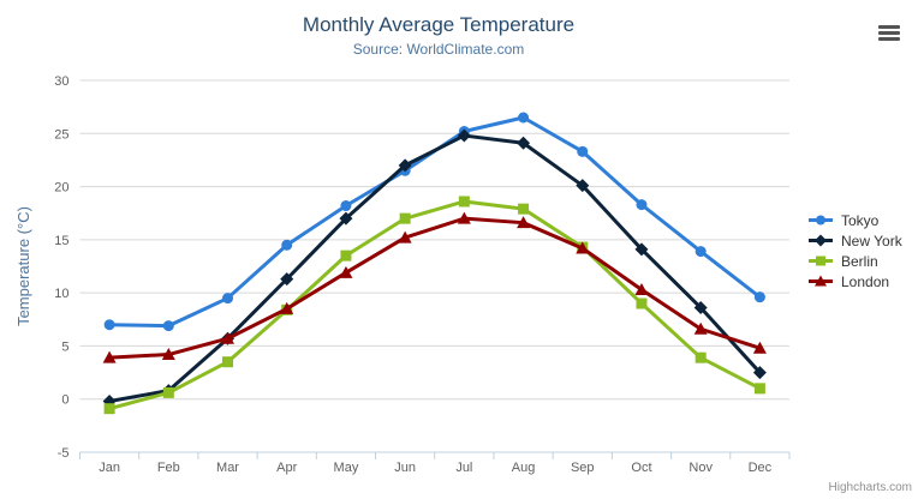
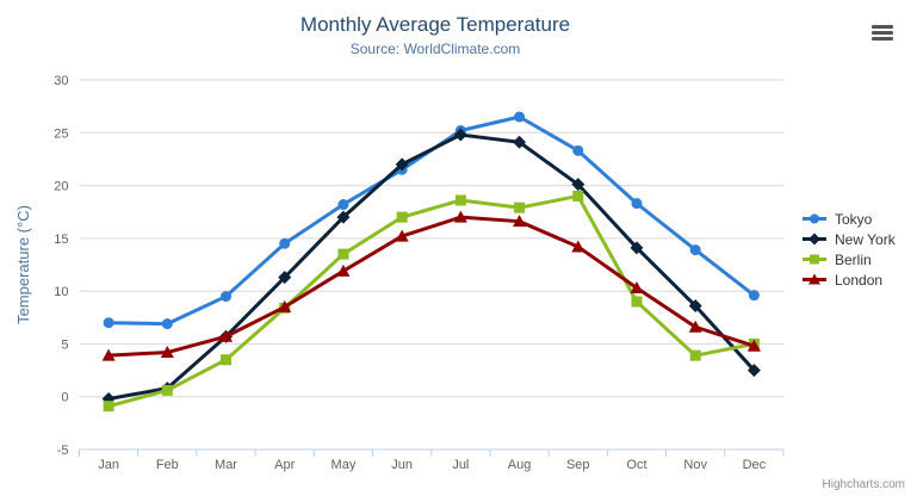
Berlin/Sep: 14 -> 19
Berlin/Dec: 1 -> 5
